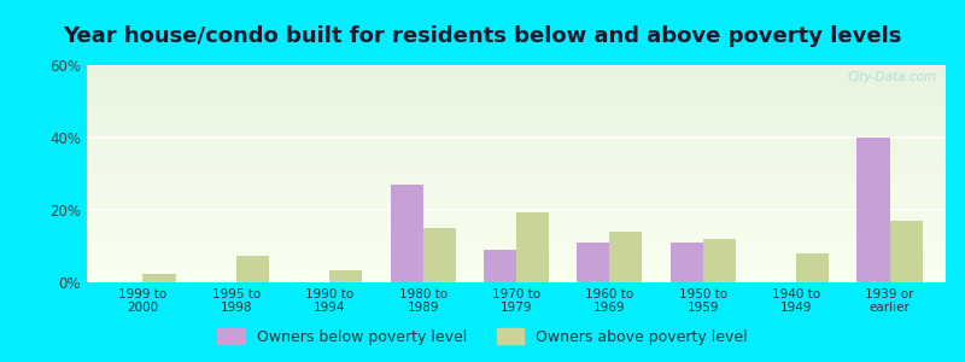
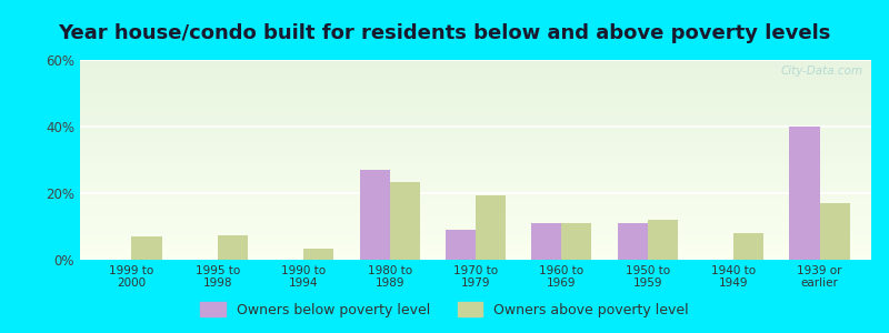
Owners above poverty level/1999 to 2000: 2.5% -> 7.0%
Owners above poverty level/1980 to 1989: 15.0% -> 23.5%
Owners above poverty level/1960 to 1969: 14.0% -> 11.0%
